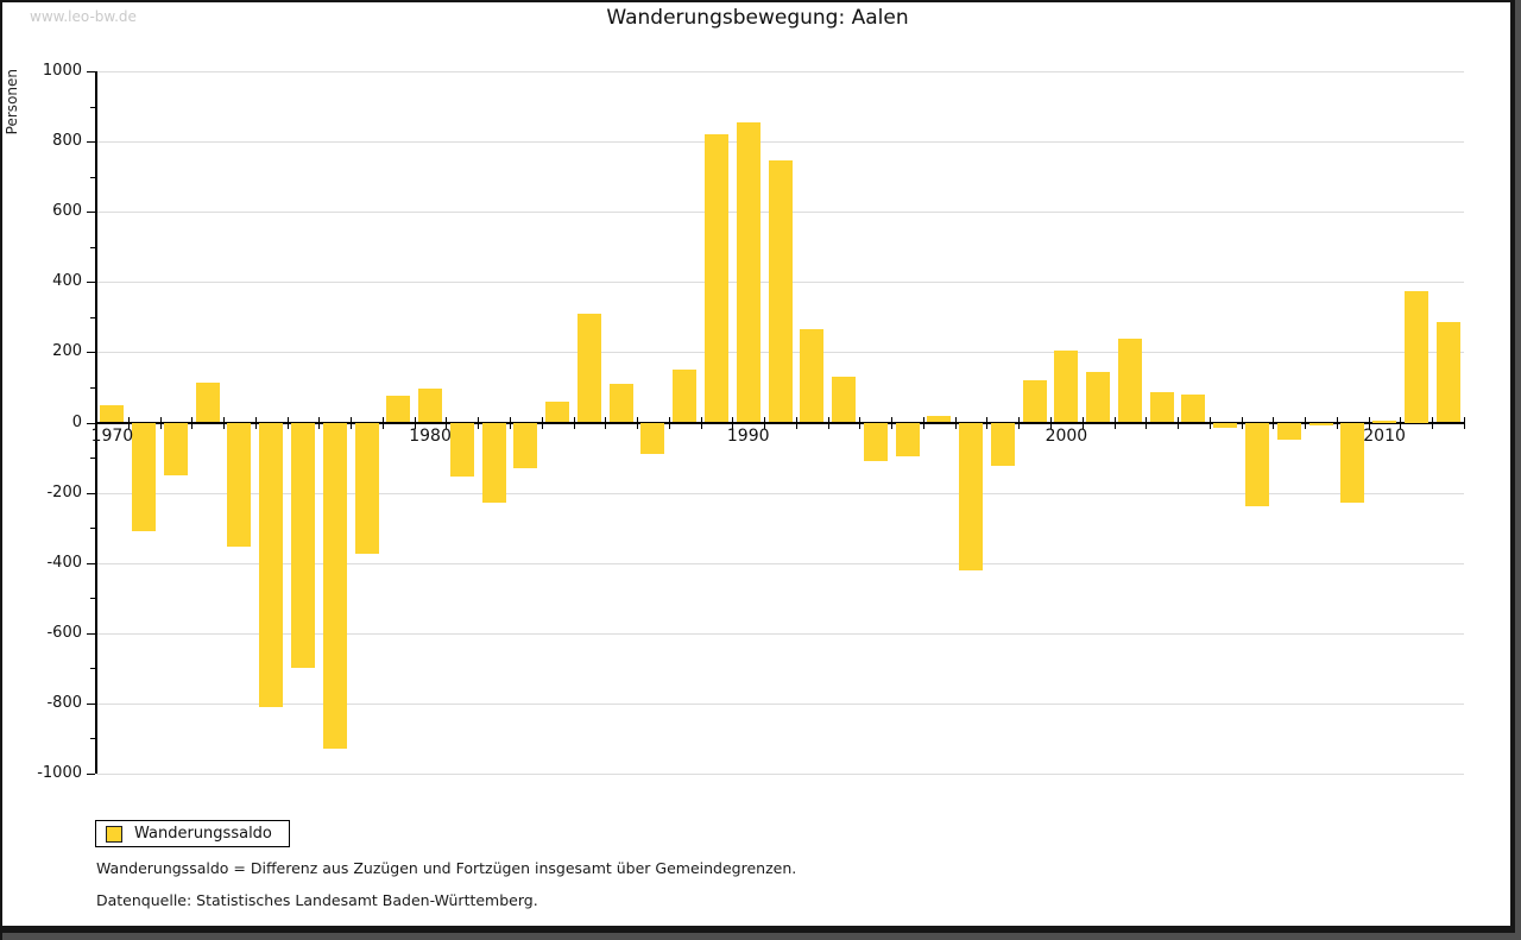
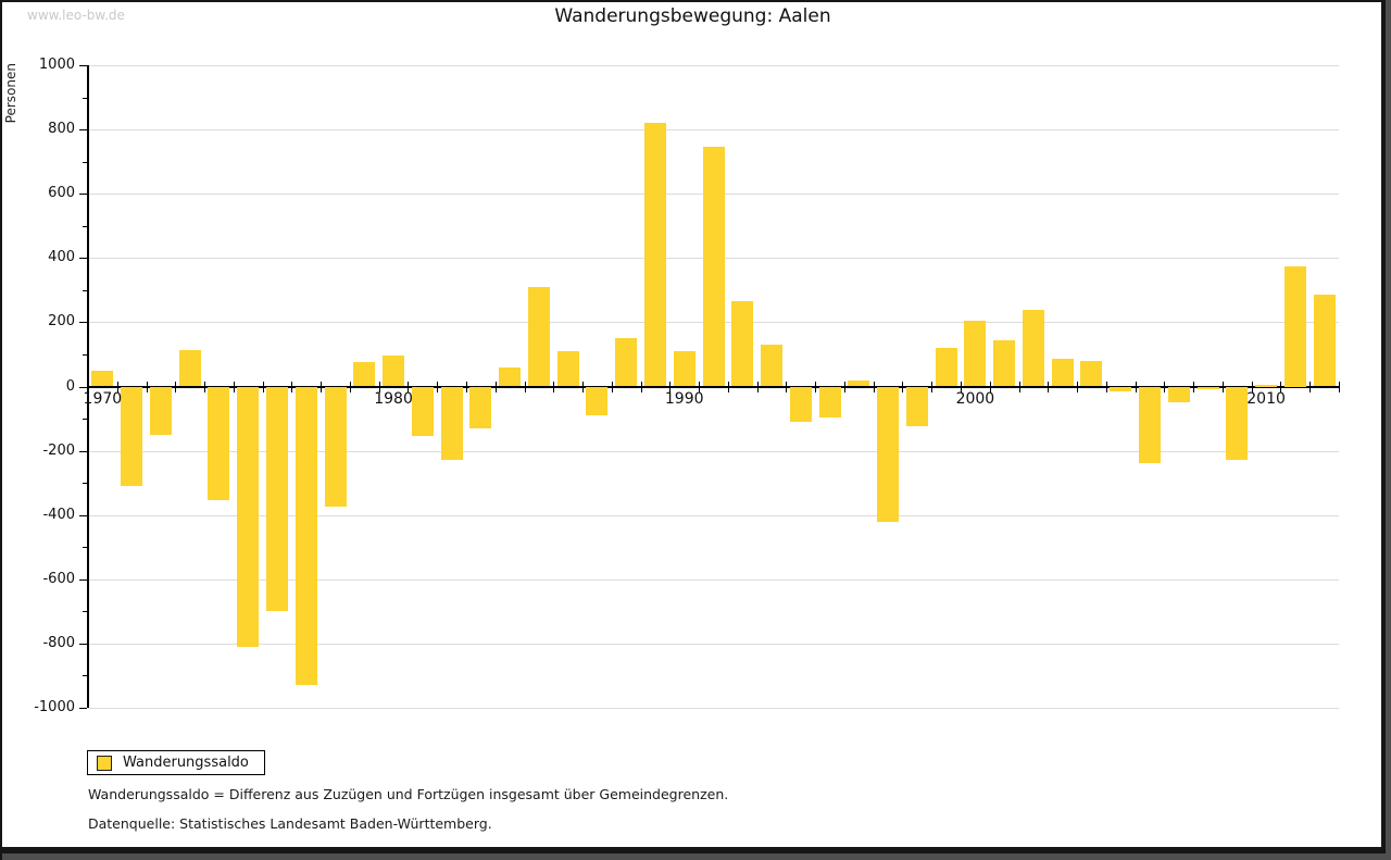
1990: 860 -> 110
